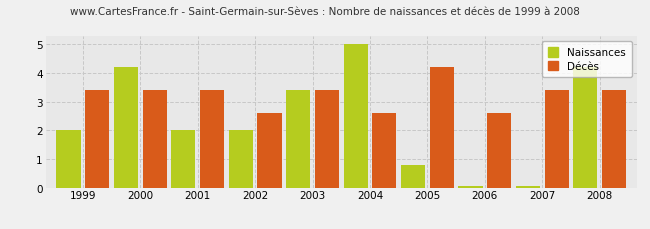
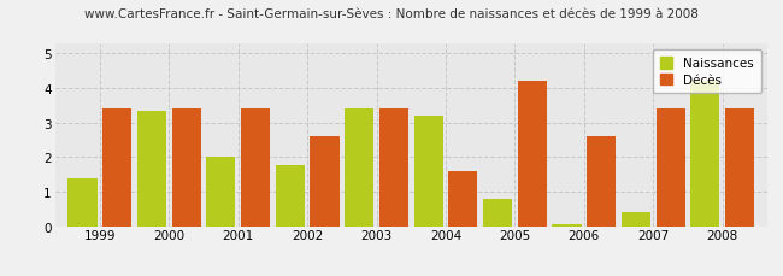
Naissances/1999: 2.00 -> 1.40
Naissances/2000: 4.20 -> 3.35
Naissances/2002: 2.00 -> 1.75
Naissances/2004: 5.00 -> 3.20
Décès/2004: 2.6 -> 1.6
Naissances/2007: 0.05 -> 0.40
